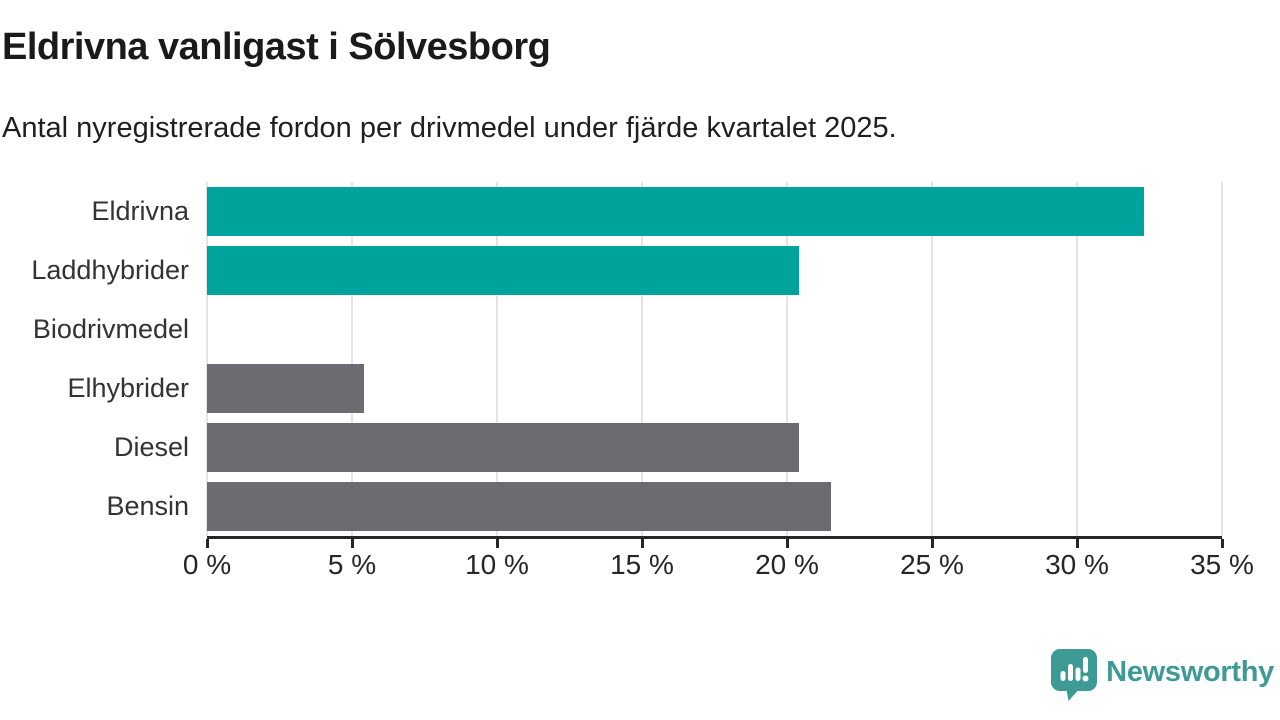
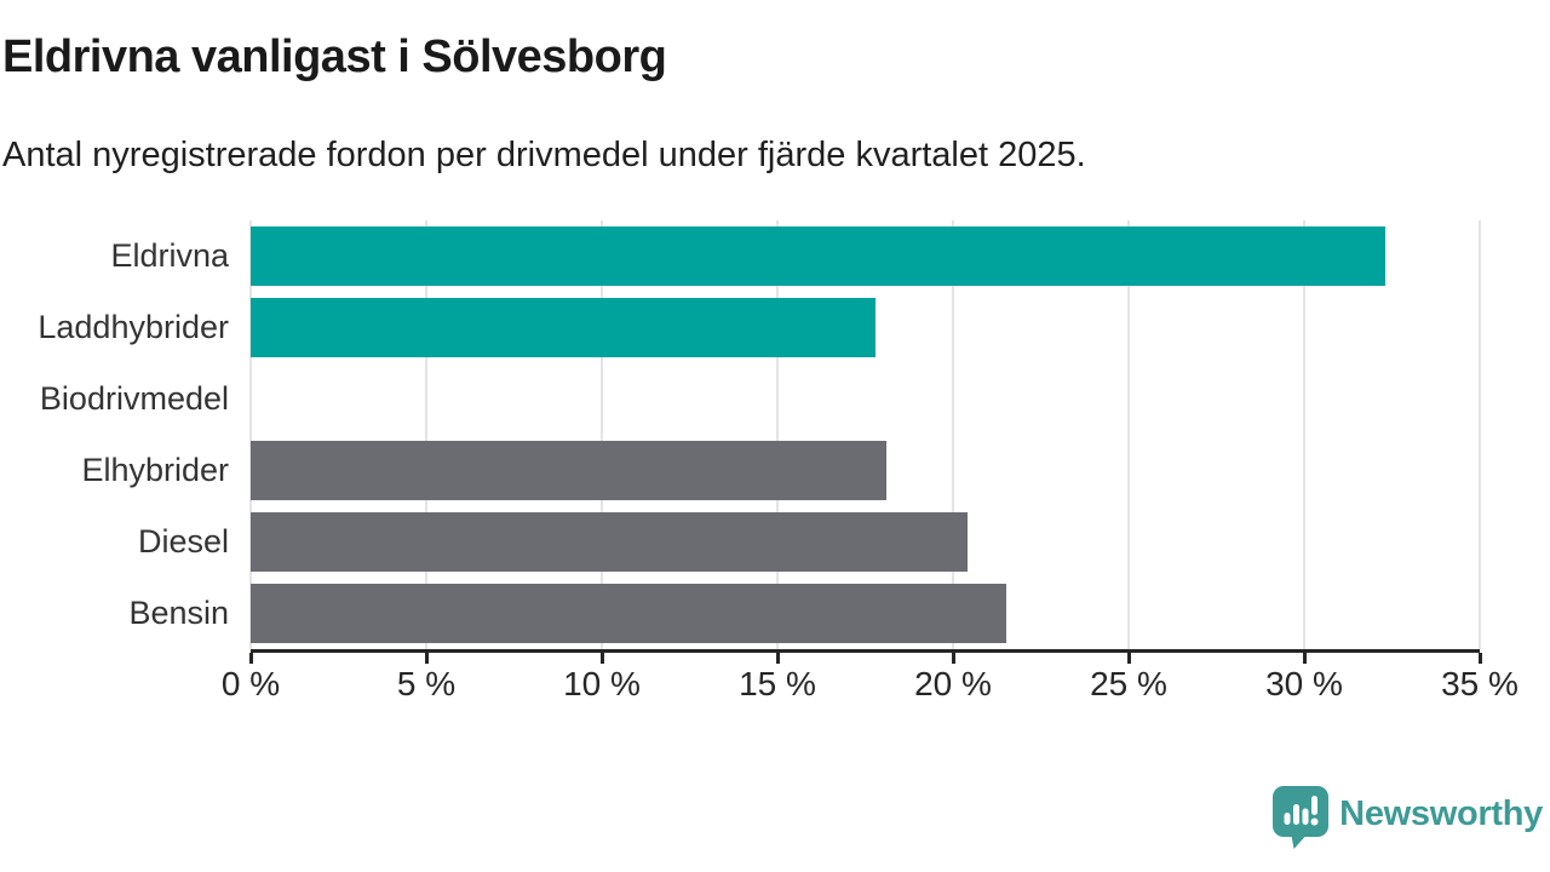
Laddhybrider: 20.4% -> 17.8%
Elhybrider: 5.4% -> 18.1%
